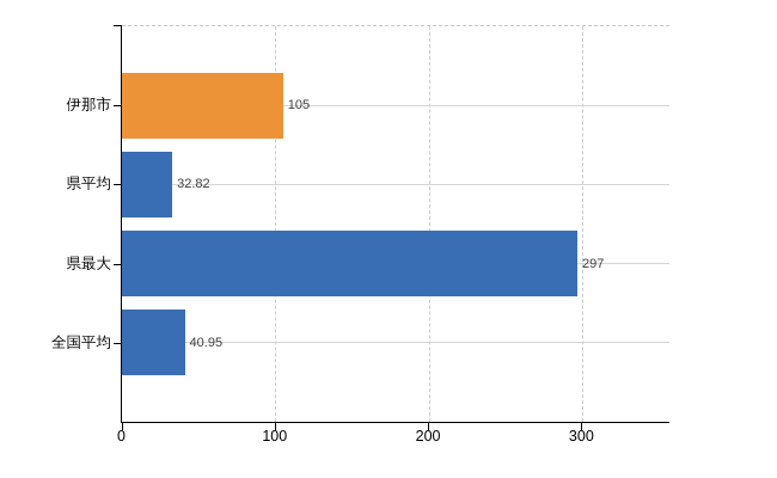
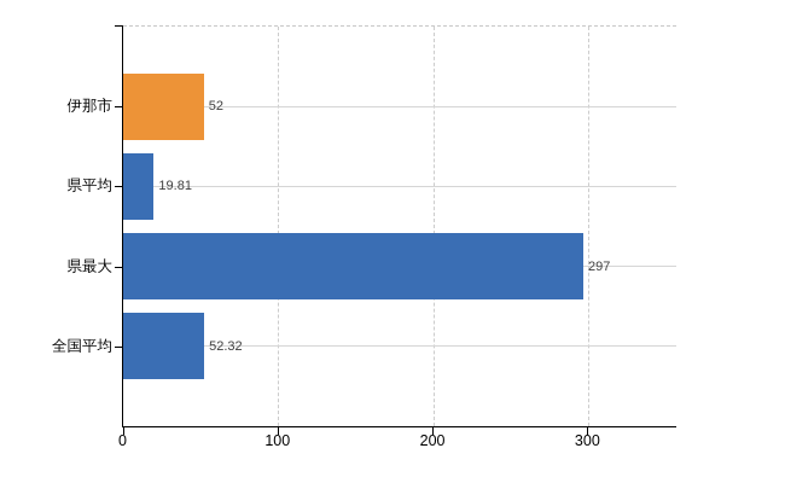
伊那市: 105 -> 52
県平均: 32.82 -> 19.81
全国平均: 40.95 -> 52.32
